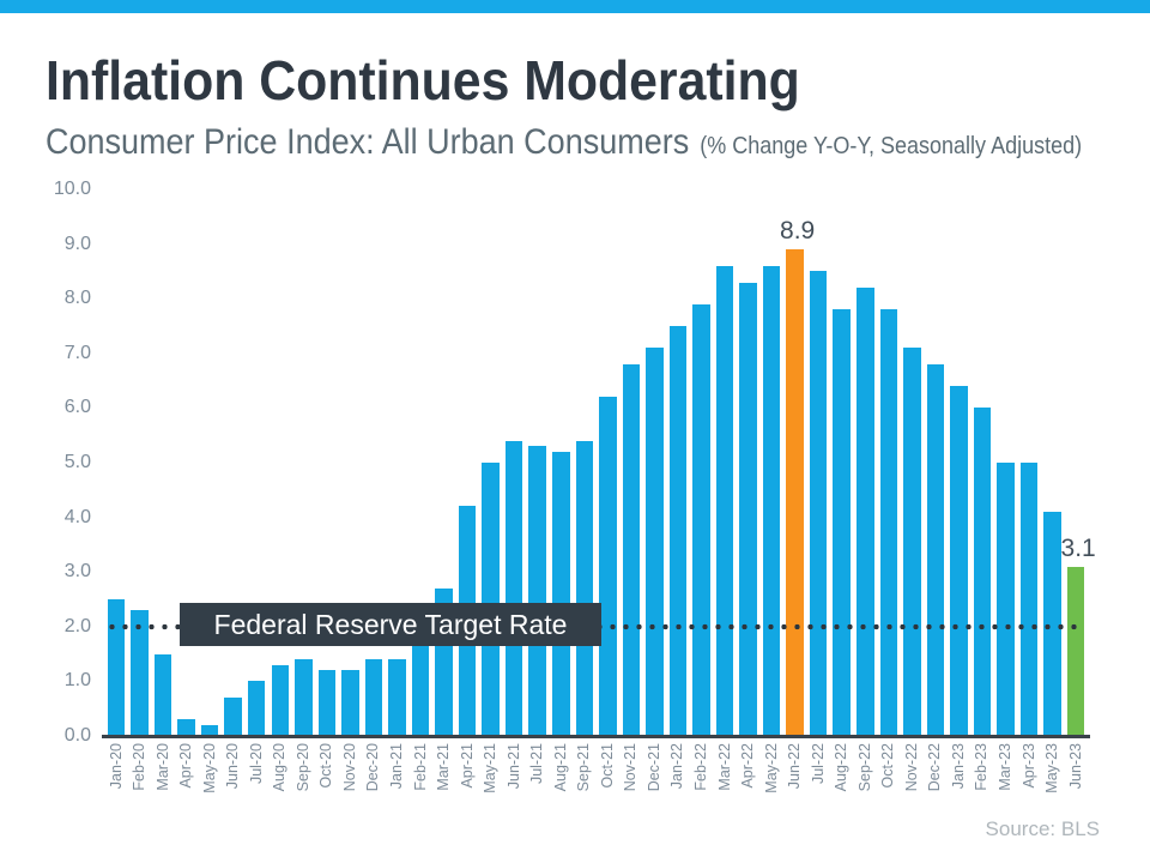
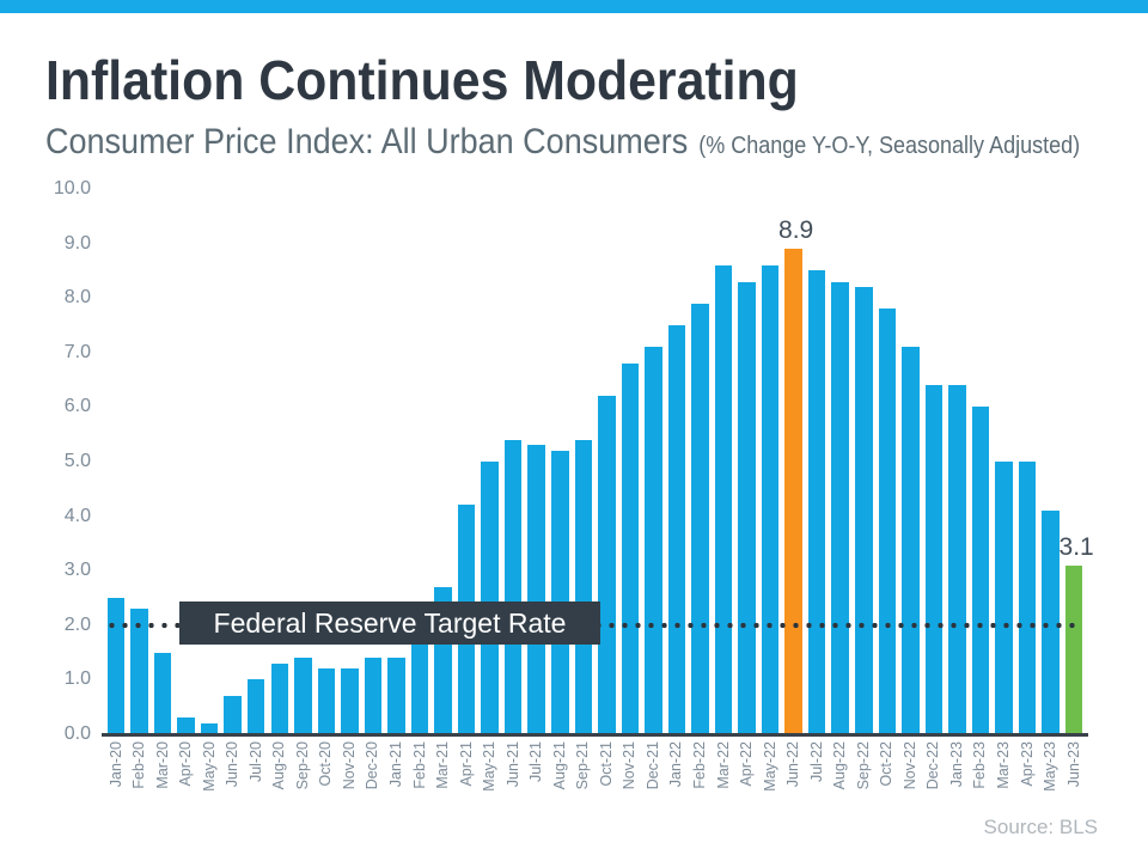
Aug-22: 7.8 -> 8.3
Dec-22: 6.8 -> 6.4
